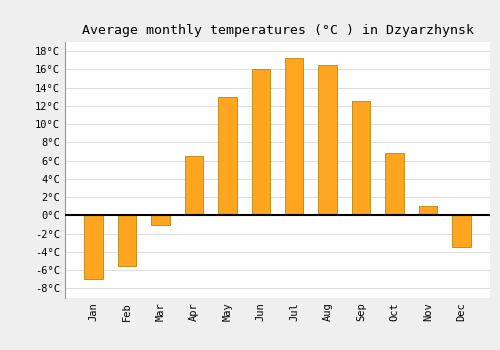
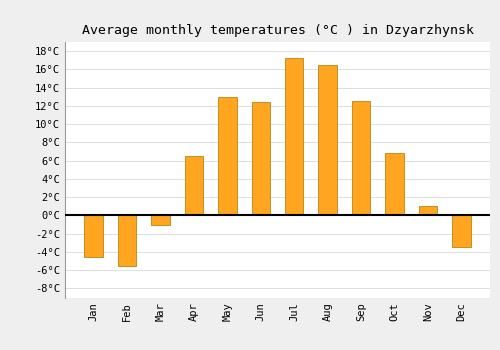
Jan: -7.0°C -> -4.6°C
Jun: 16.0°C -> 12.4°C
